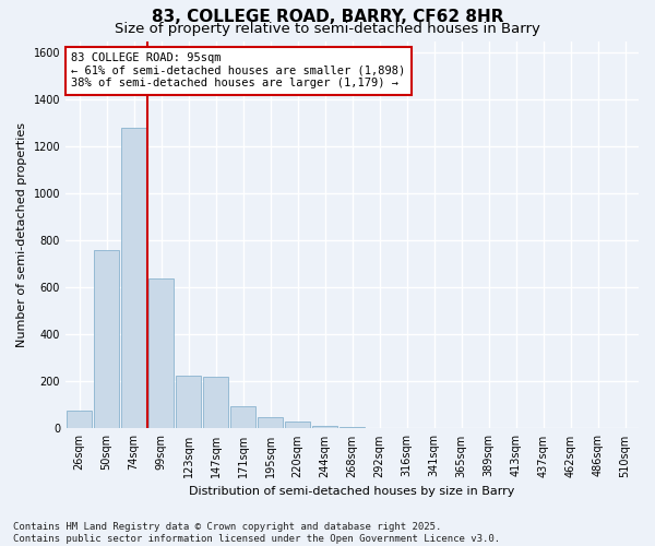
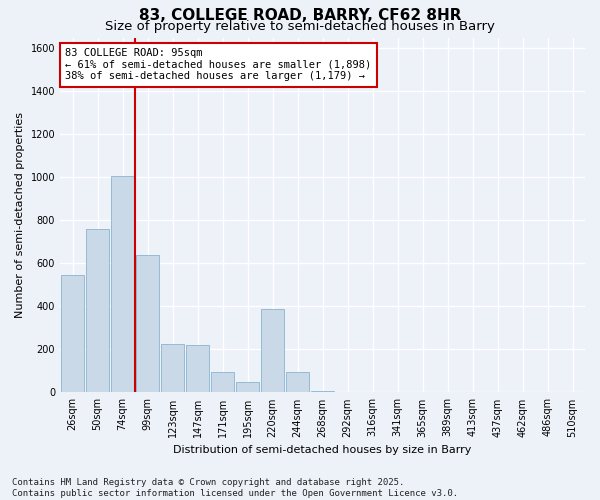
26sqm: 75 -> 545
74sqm: 1280 -> 1005
220sqm: 30 -> 390
244sqm: 10 -> 95
